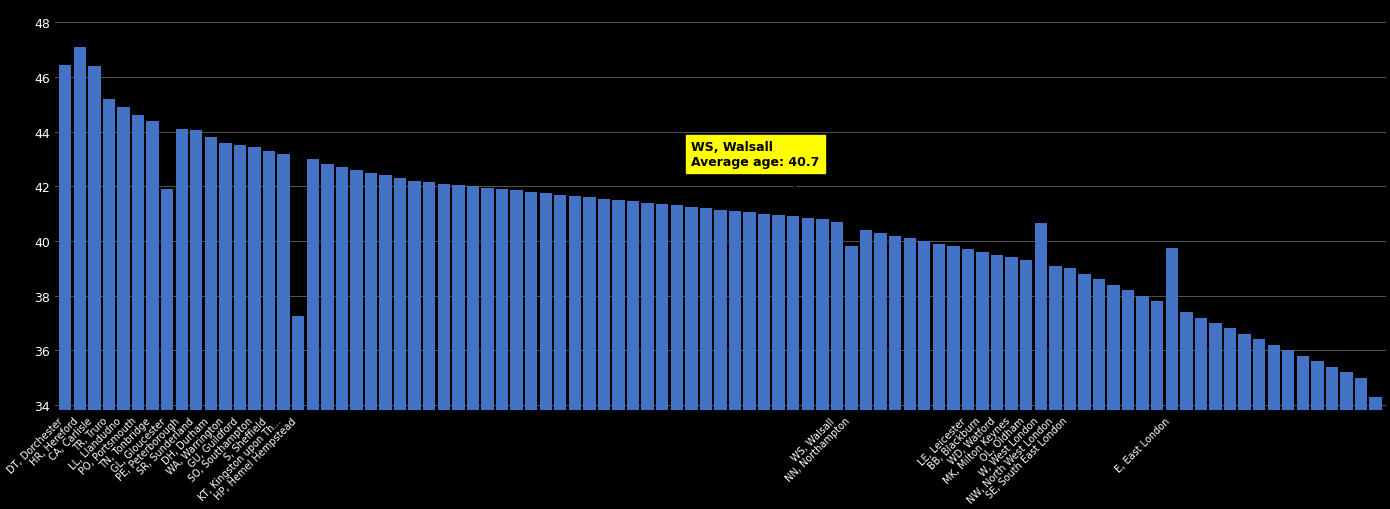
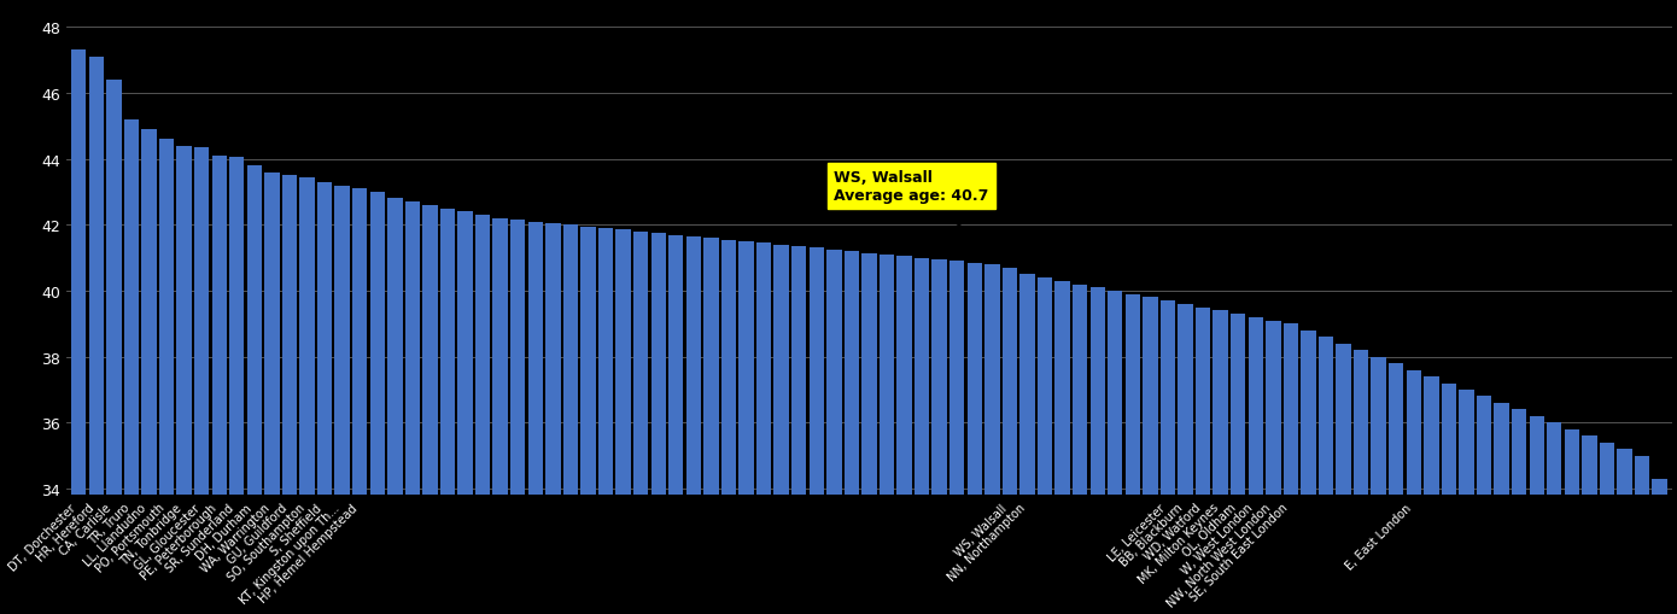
DT, Dorchester: 46.45 -> 47.30
GL, Gloucester: 41.90 -> 44.35
HP, Hemel Hempstead: 37.25 -> 43.10
NN, Northampton: 39.80 -> 40.50
W, West London: 40.65 -> 39.20
E, East London: 39.75 -> 37.60
